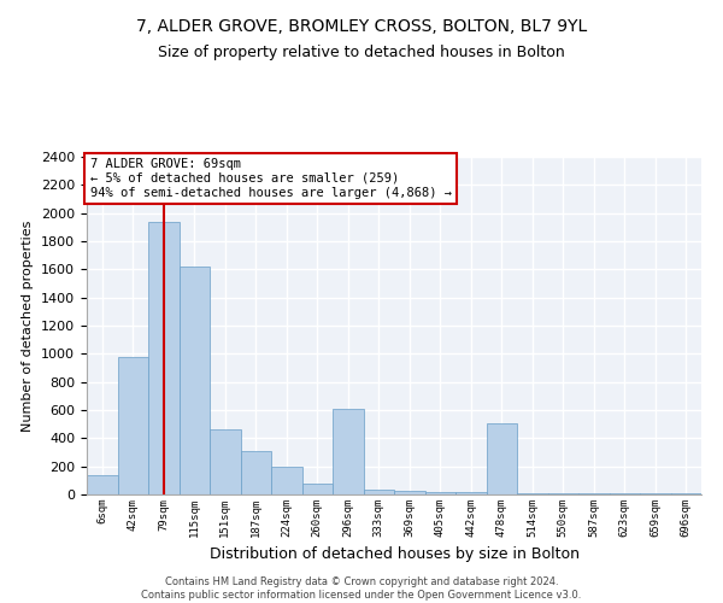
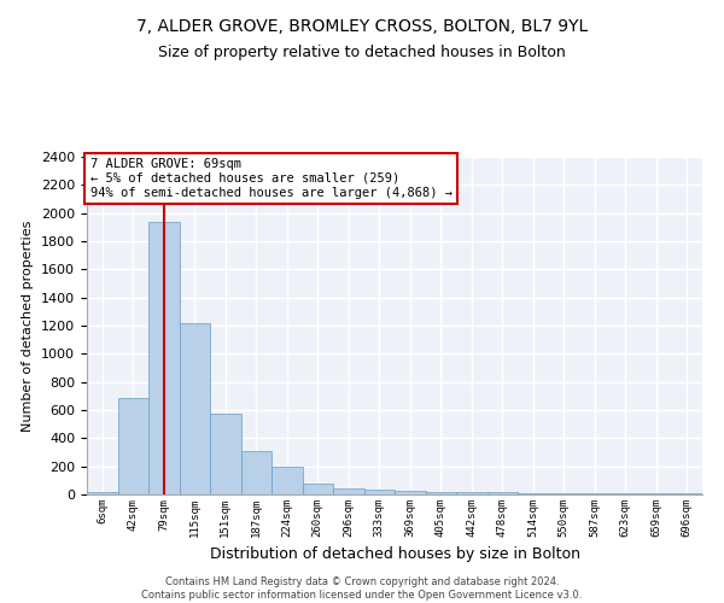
6sqm: 140 -> 20
42sqm: 980 -> 690
115sqm: 1620 -> 1220
151sqm: 460 -> 580
296sqm: 610 -> 40
478sqm: 510 -> 20
